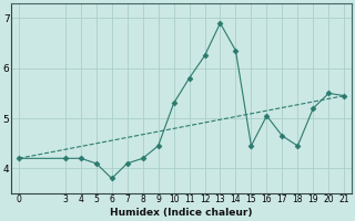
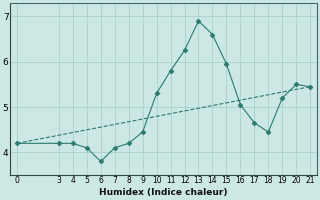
14: 6.35 -> 6.60
15: 4.45 -> 5.95
